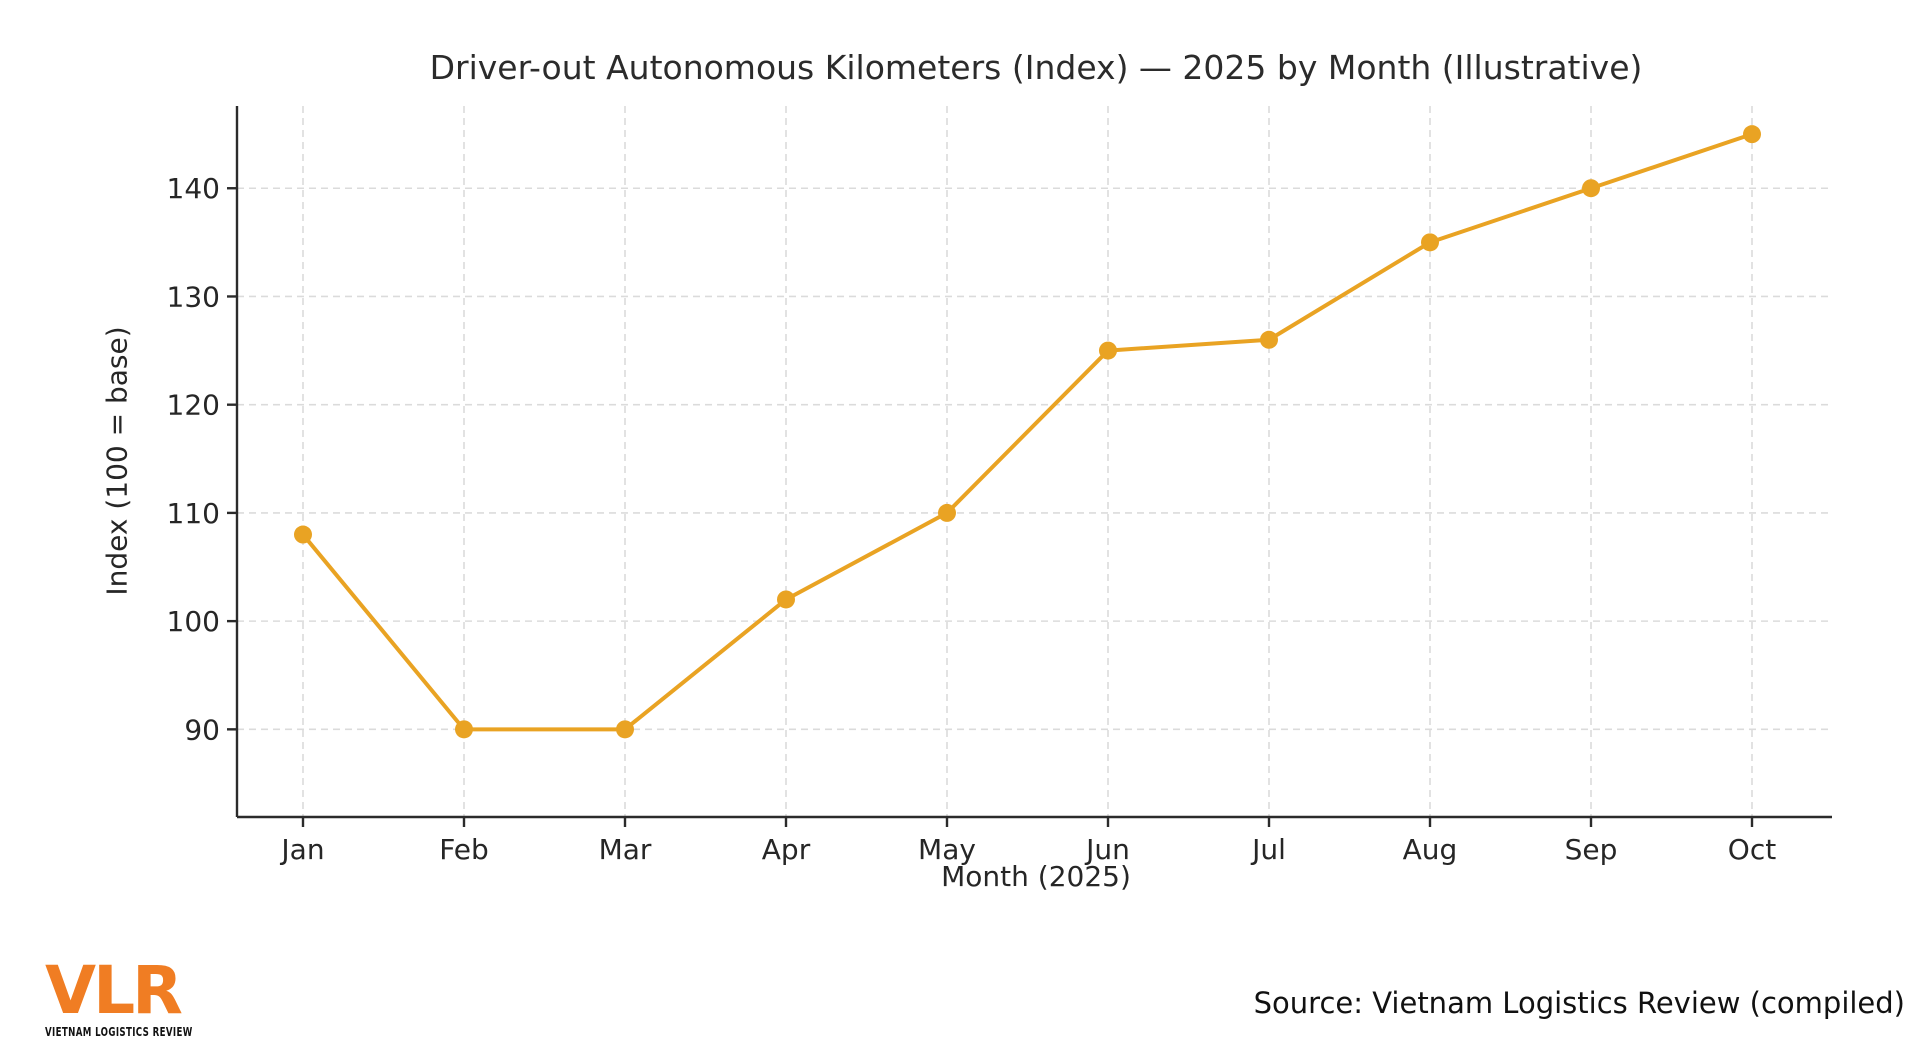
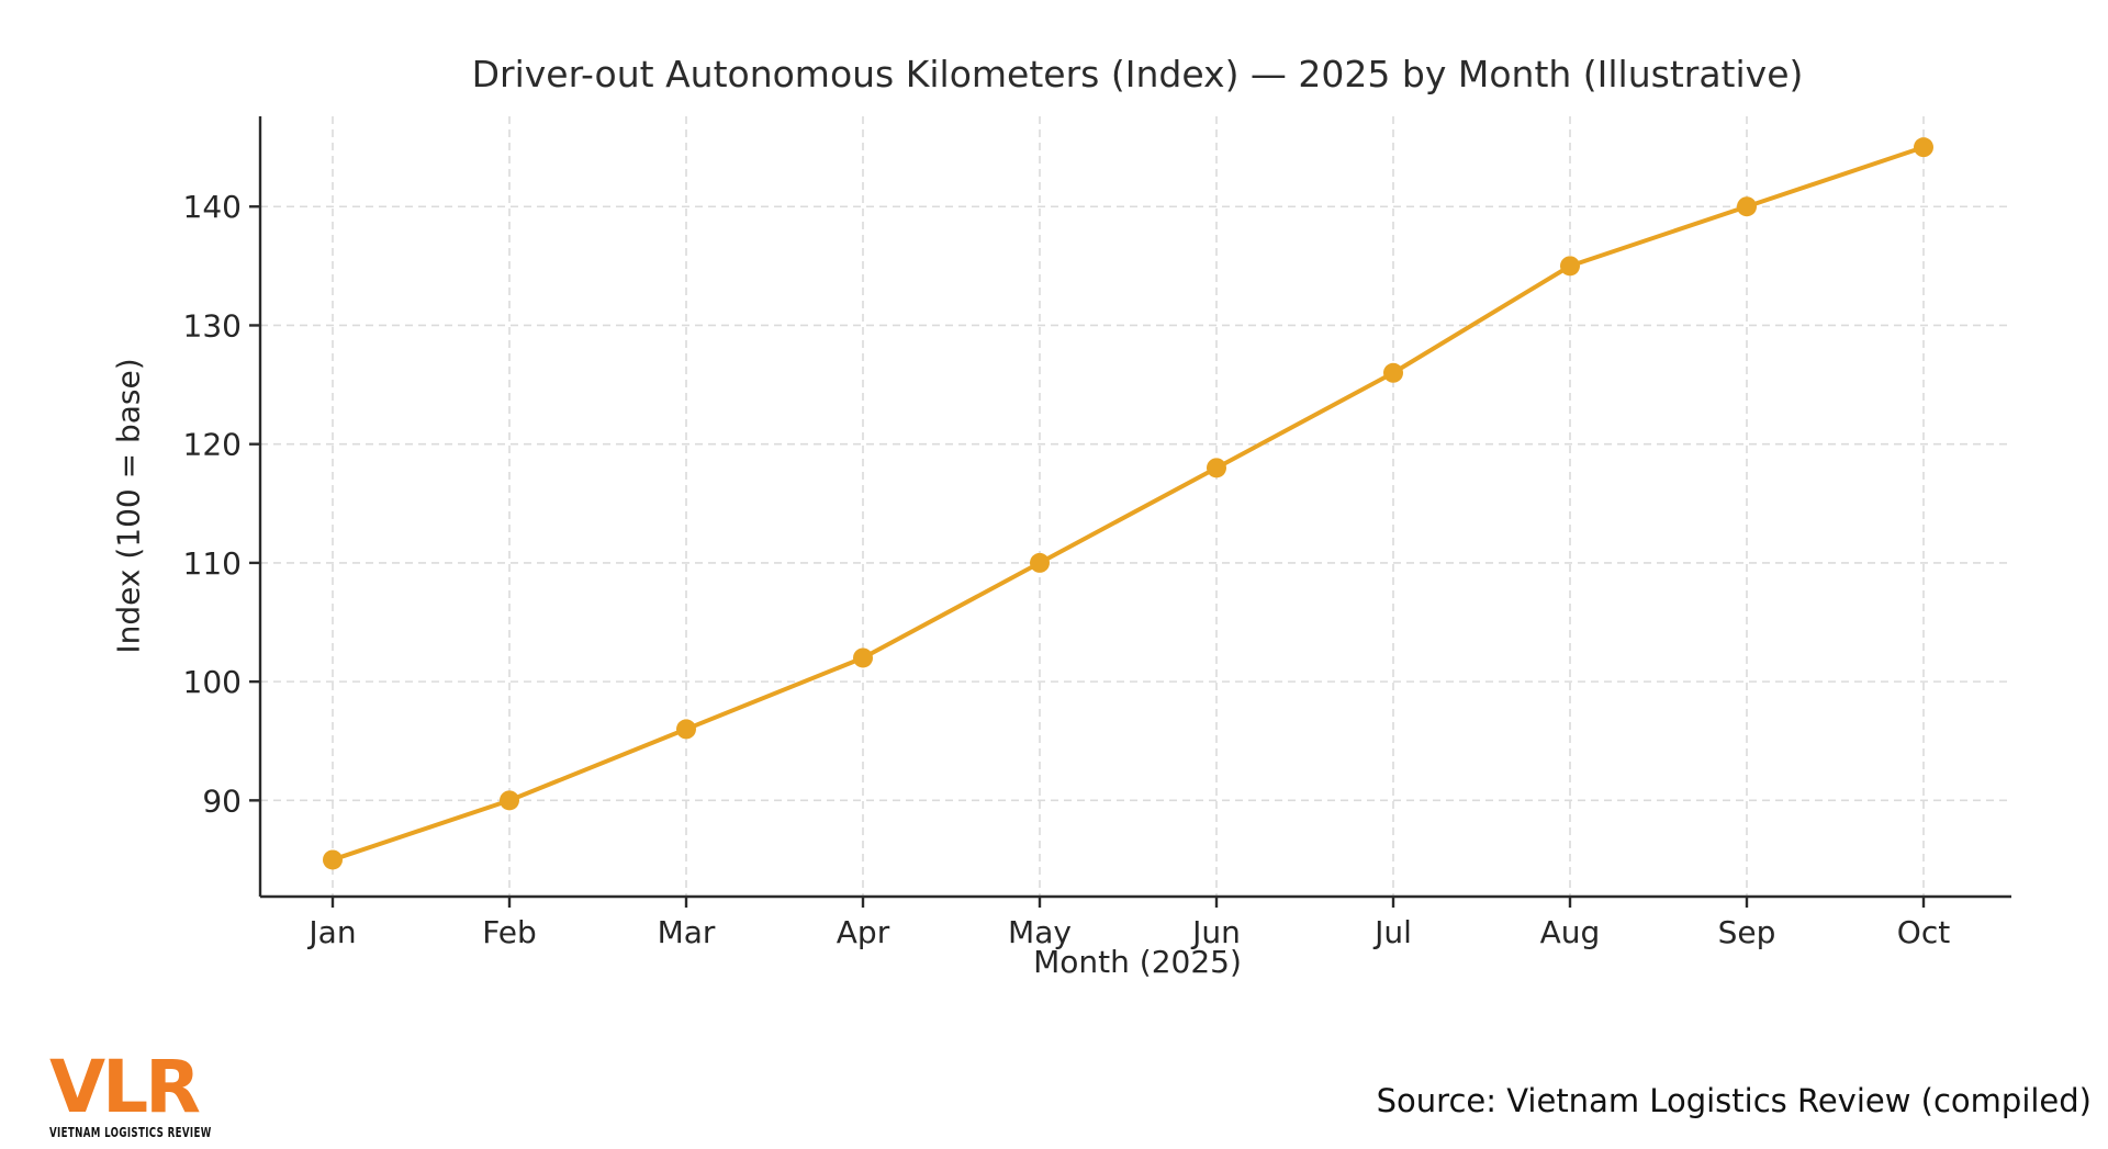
Jan: 108 -> 85
Mar: 90 -> 96
Jun: 125 -> 118
